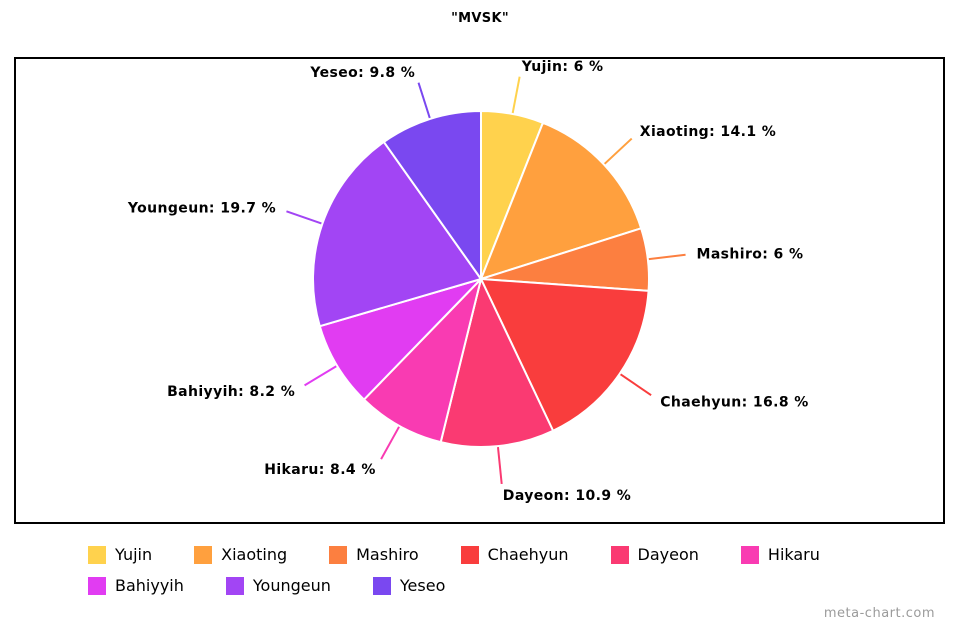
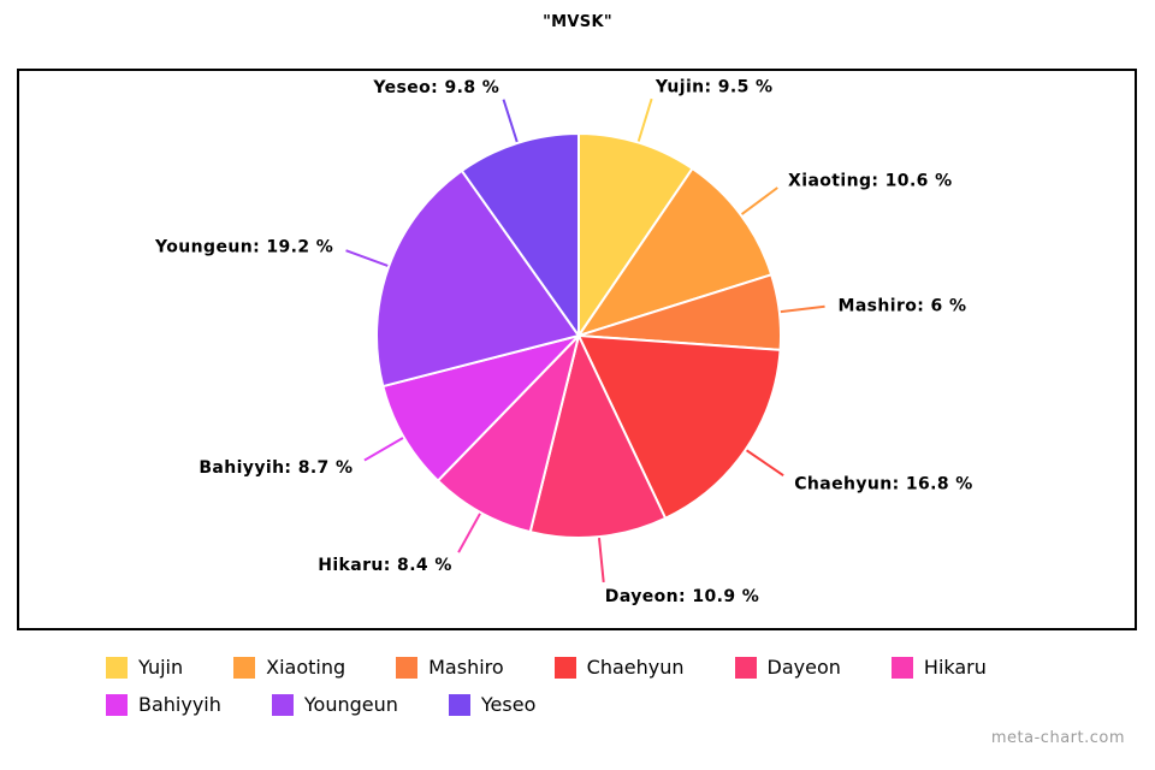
Yujin: 6 -> 9.5
Xiaoting: 14.1 -> 10.6
Bahiyyih: 8.2 -> 8.7
Youngeun: 19.7 -> 19.2
